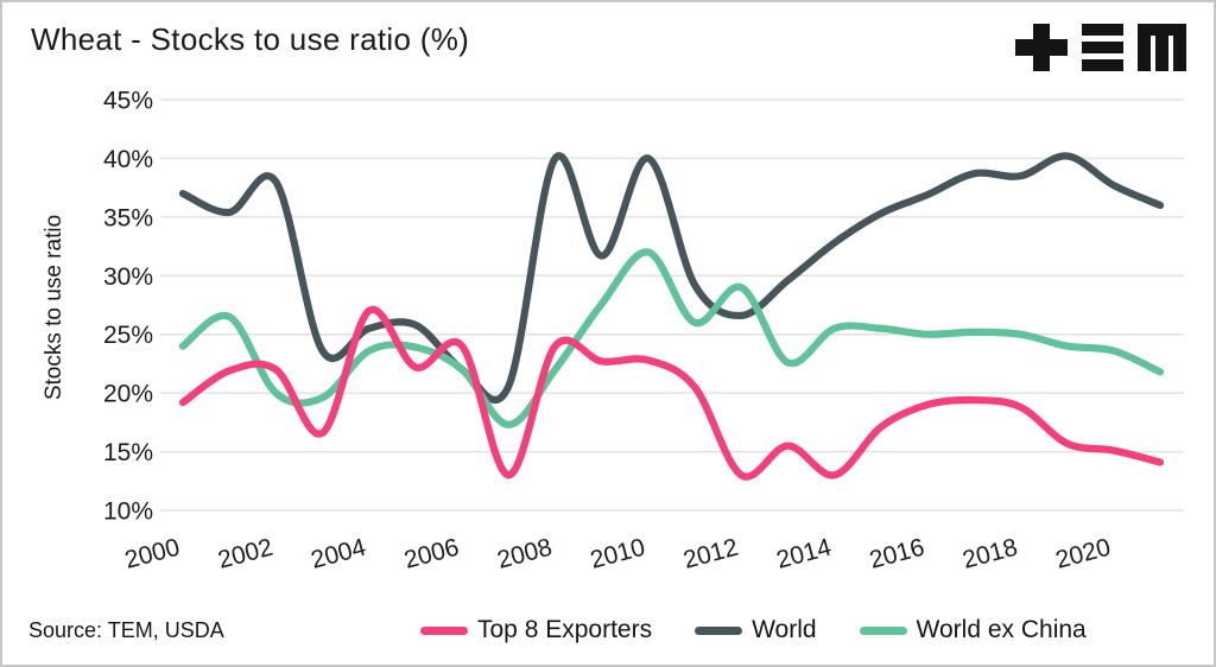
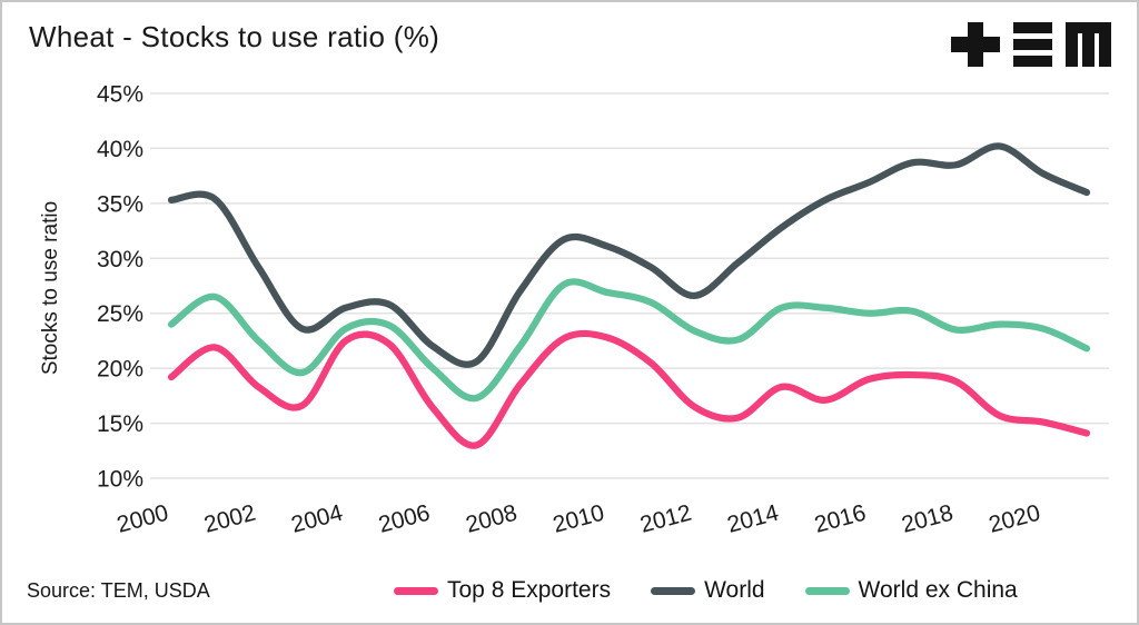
World/2000: 37% -> 35%
Top 8 Exporters/2002: 22% -> 18%
World/2002: 38% -> 29%
World ex China/2002: 20% -> 22%
Top 8 Exporters/2004: 27% -> 22%
Top 8 Exporters/2006: 24% -> 16%
World ex China/2006: 22% -> 20%
Top 8 Exporters/2008: 24% -> 18%
World/2008: 40% -> 27%
World/2010: 40% -> 31%
World ex China/2010: 32% -> 27%
Top 8 Exporters/2012: 13% -> 16%
World ex China/2012: 29% -> 23%
Top 8 Exporters/2014: 13% -> 18%
World ex China/2018: 25% -> 24%
